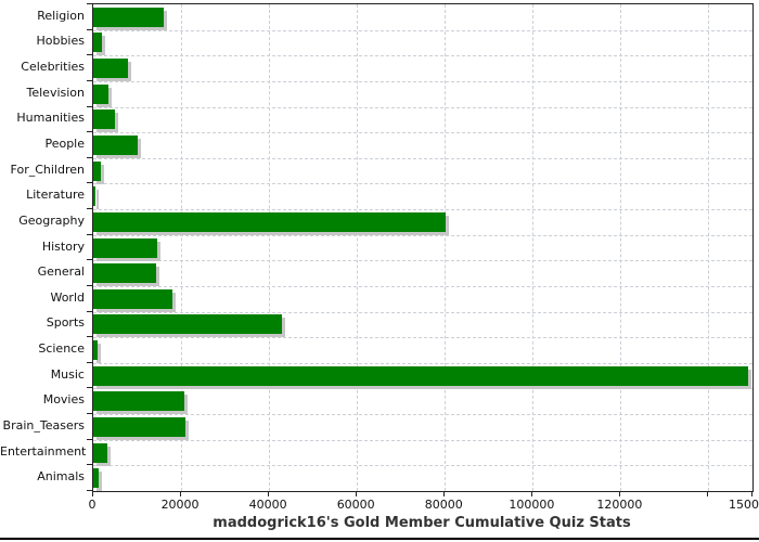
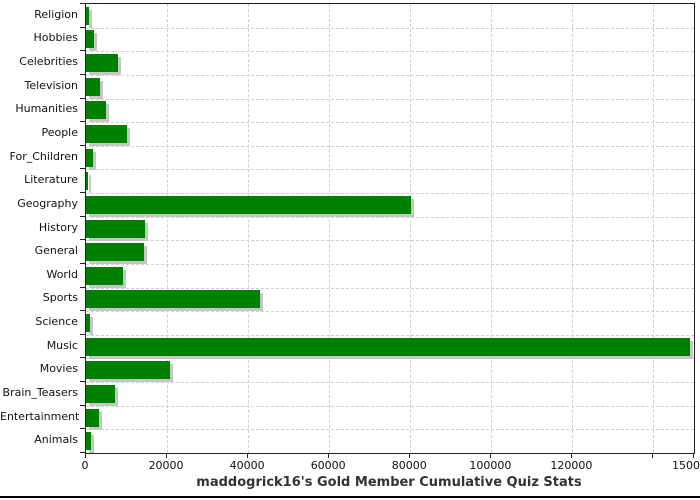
Religion: 16000 -> 1000
World: 18000 -> 9000
Brain_Teasers: 21000 -> 7000
